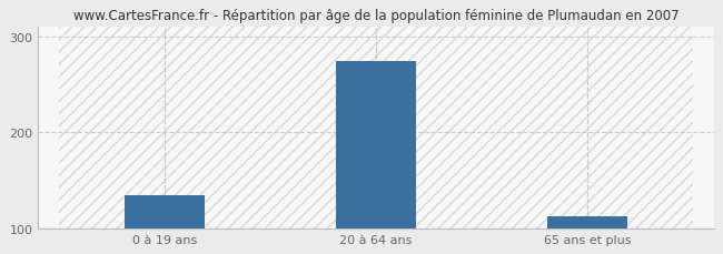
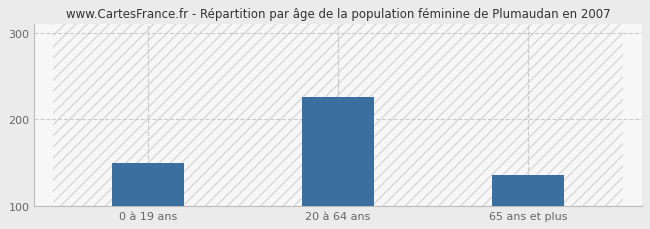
0 à 19 ans: 135 -> 150
20 à 64 ans: 275 -> 226
65 ans et plus: 113 -> 136
